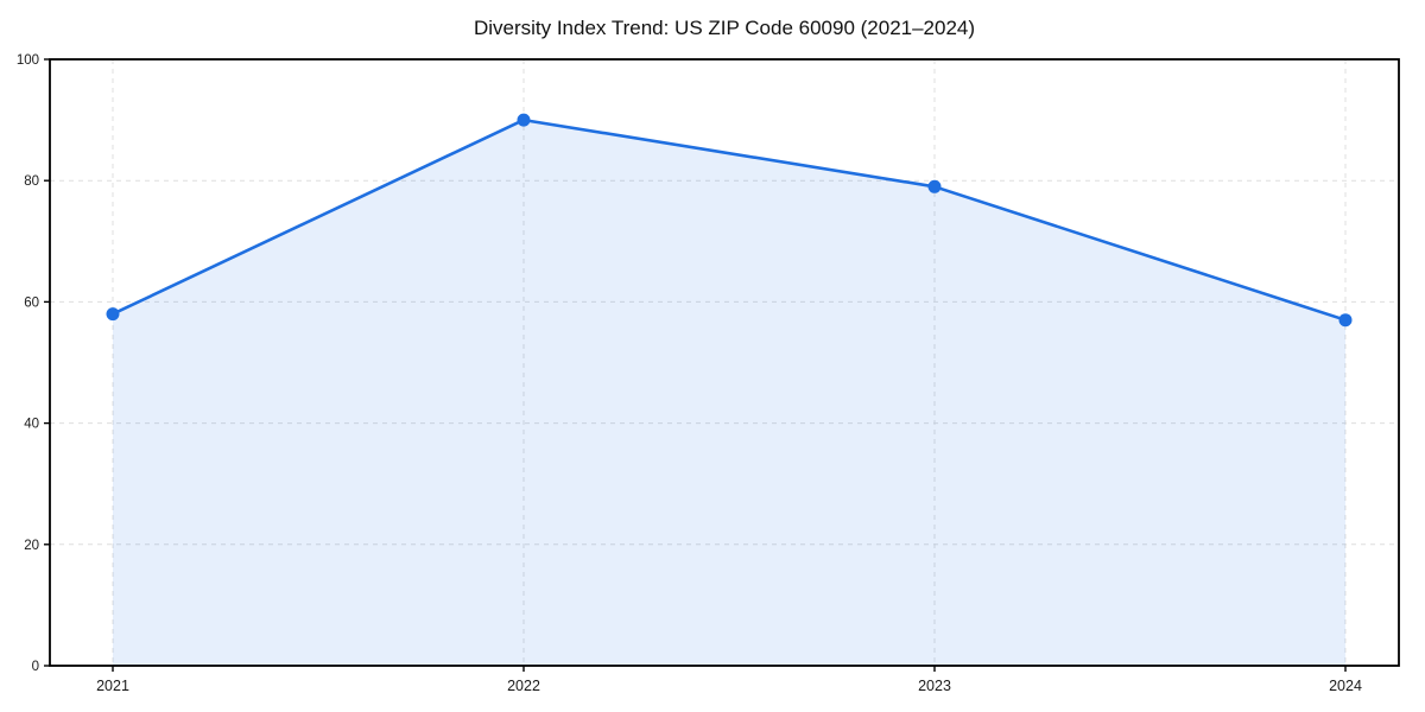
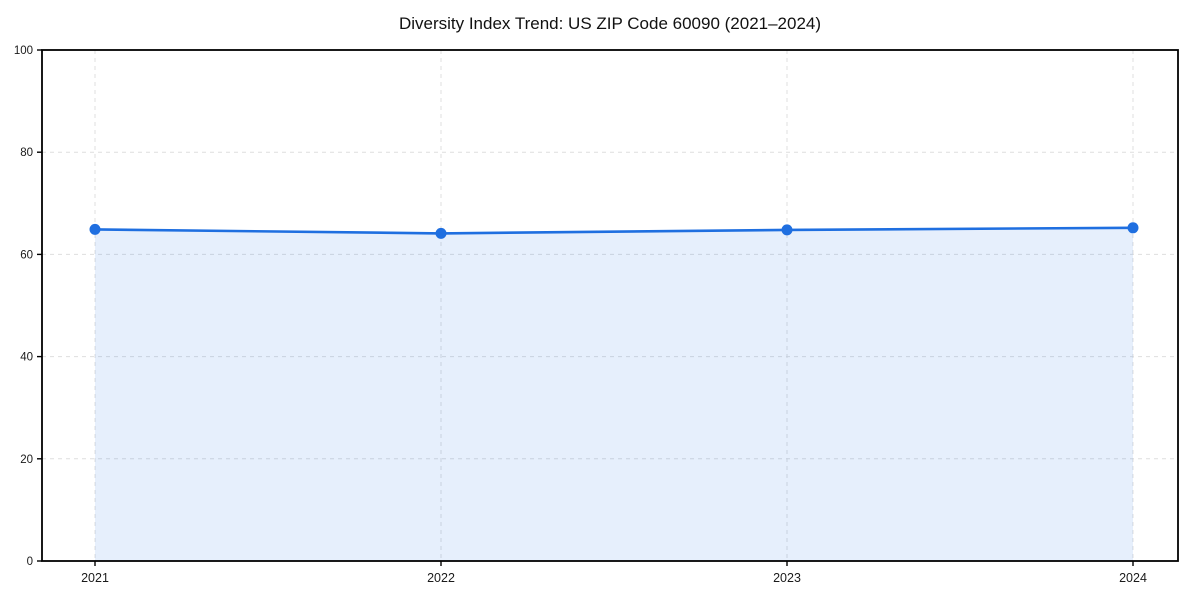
2021: 58 -> 65
2022: 90 -> 64
2023: 79 -> 65
2024: 57 -> 65
